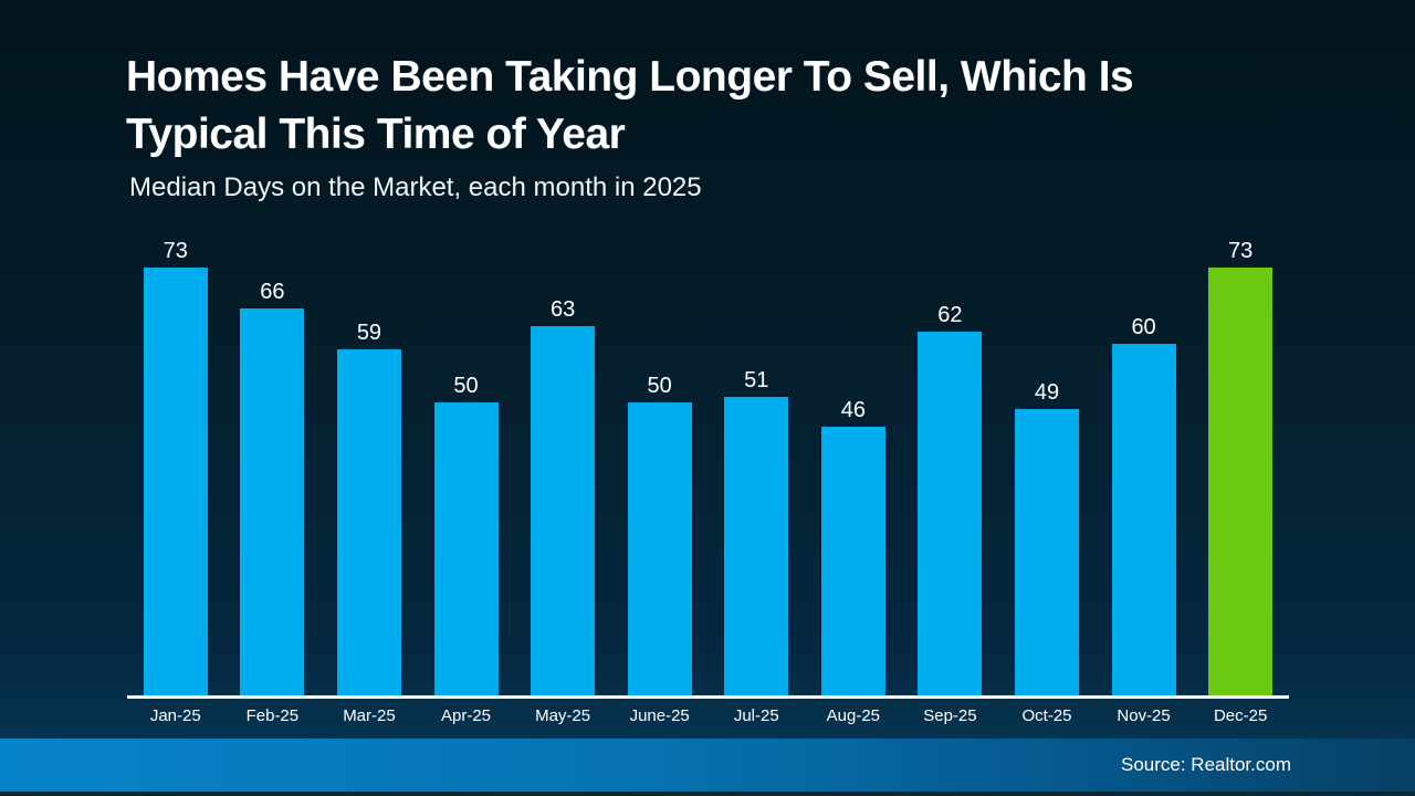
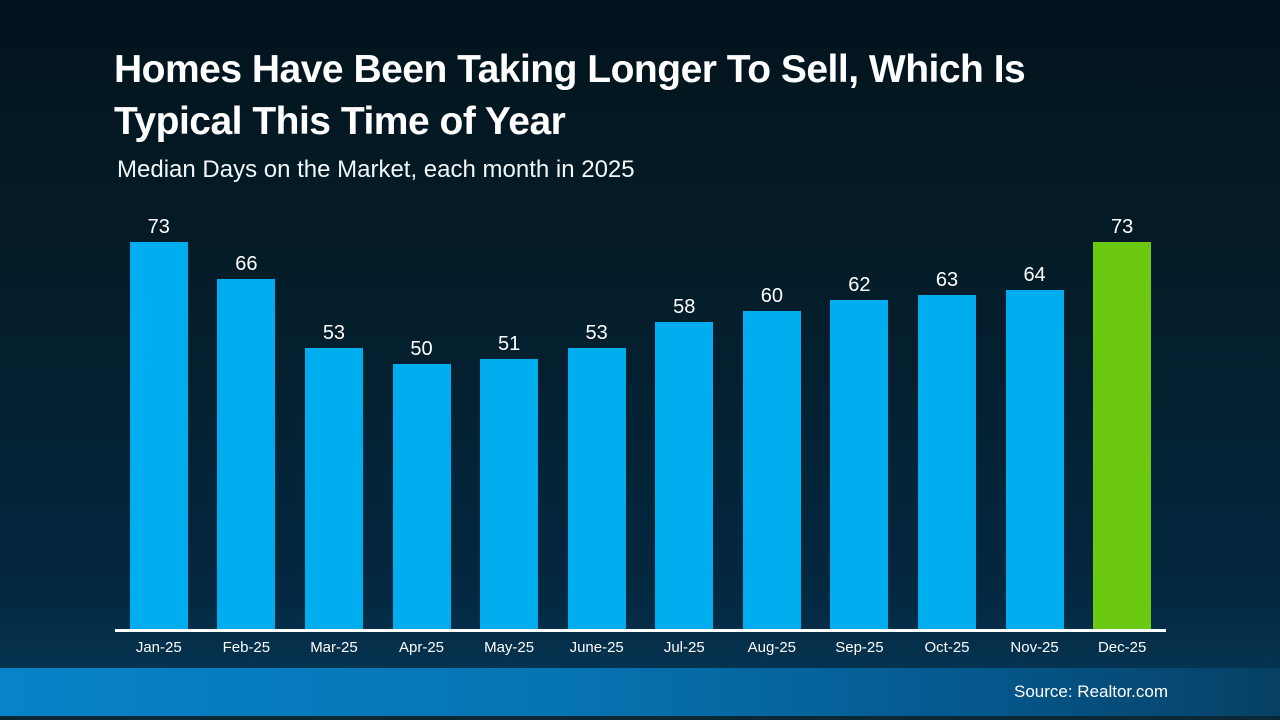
Mar-25: 59 -> 53
May-25: 63 -> 51
June-25: 50 -> 53
Jul-25: 51 -> 58
Aug-25: 46 -> 60
Oct-25: 49 -> 63
Nov-25: 60 -> 64
